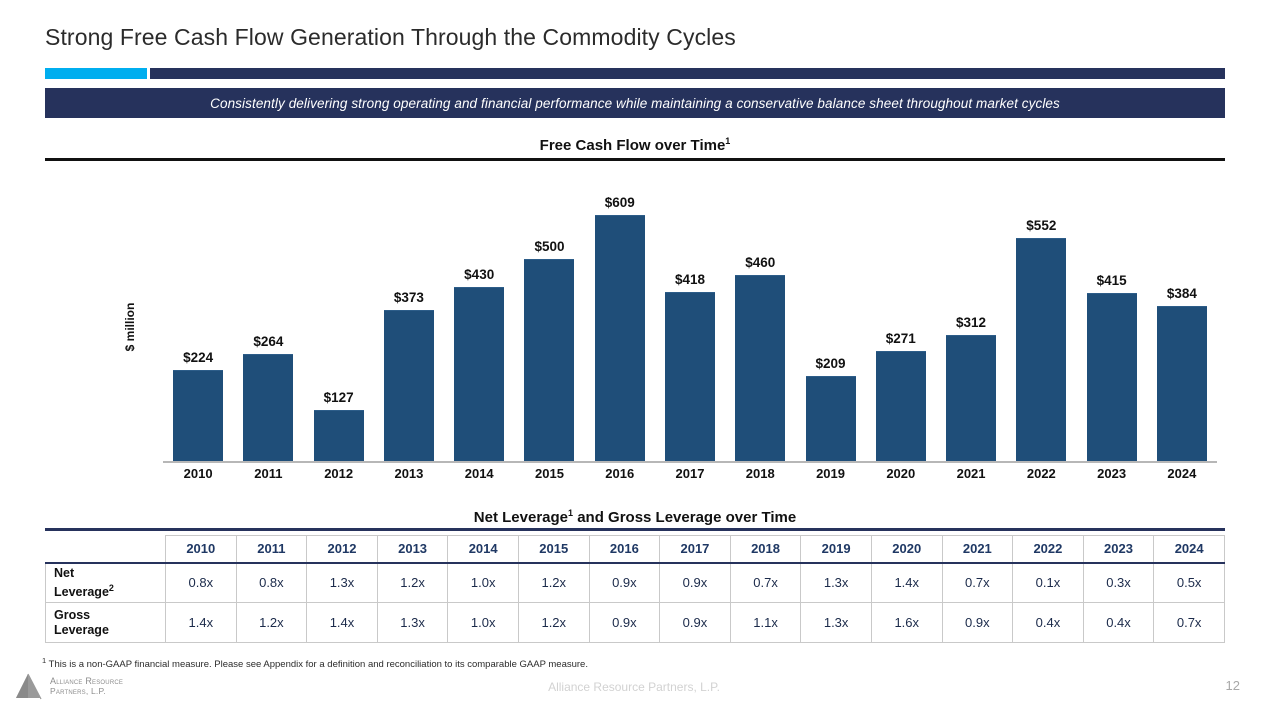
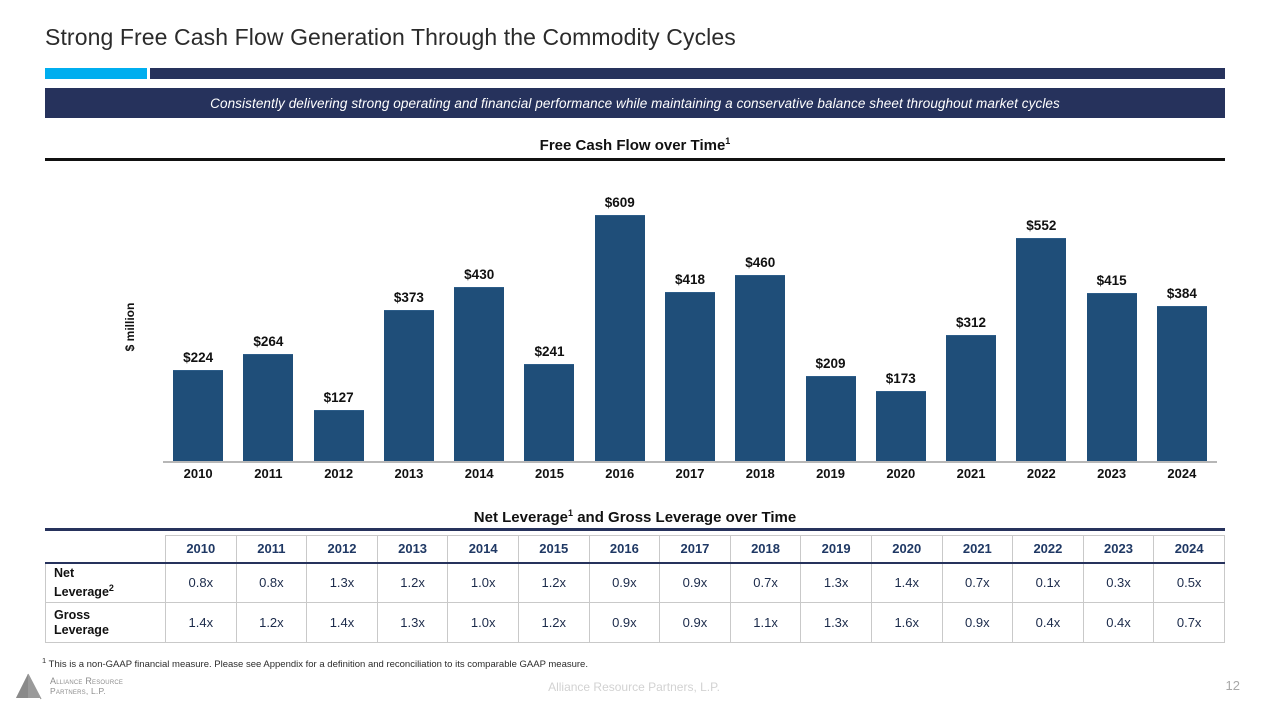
2015: $500 -> $241
2020: $271 -> $173
